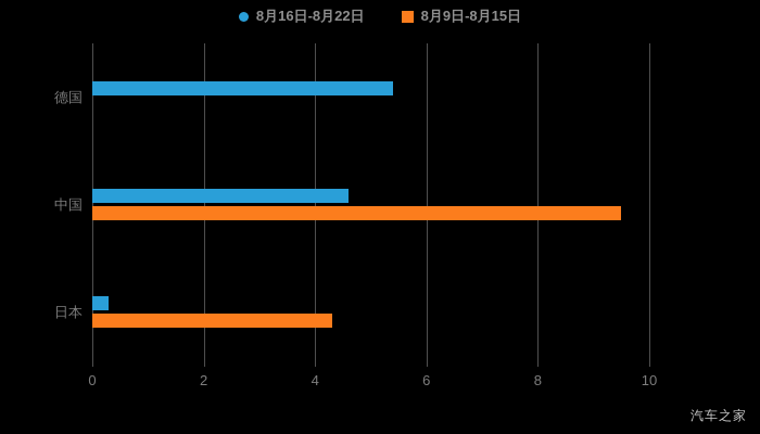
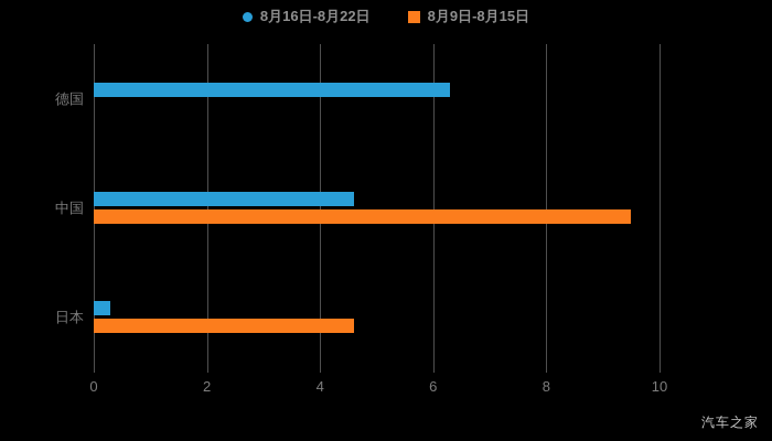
8月16日-8月22日/德国: 5.4 -> 6.3
8月9日-8月15日/日本: 4.3 -> 4.6
